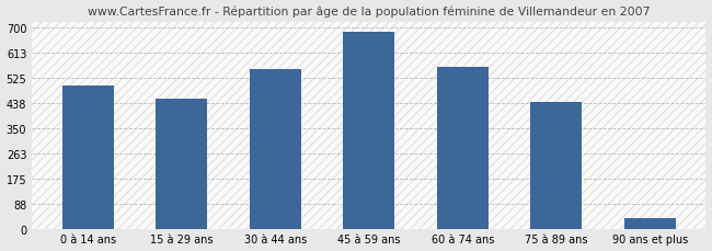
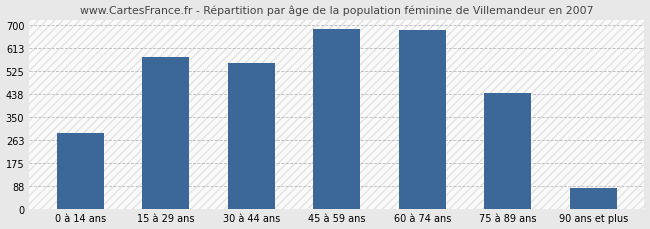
0 à 14 ans: 497 -> 290
15 à 29 ans: 453 -> 580
60 à 74 ans: 562 -> 680
90 ans et plus: 38 -> 80
